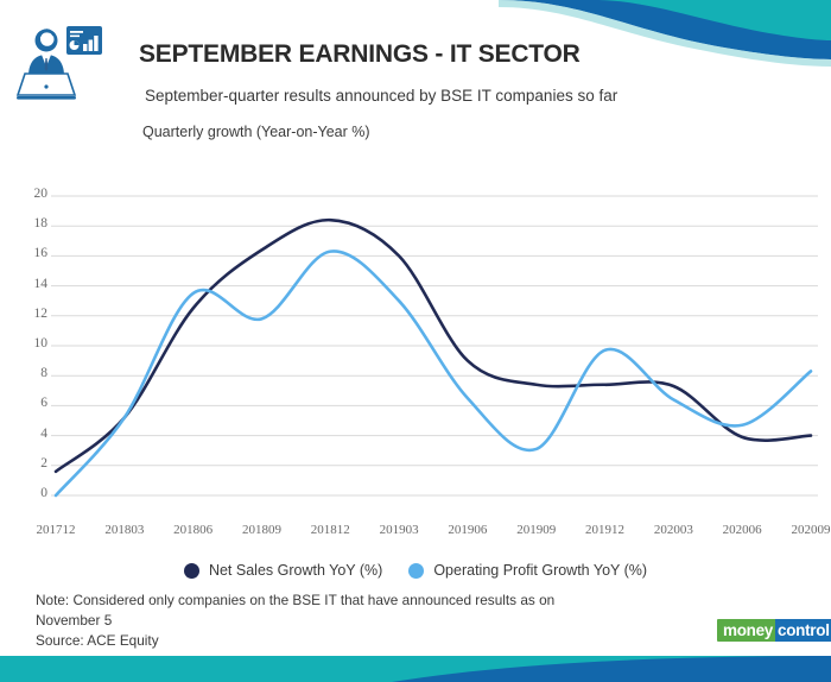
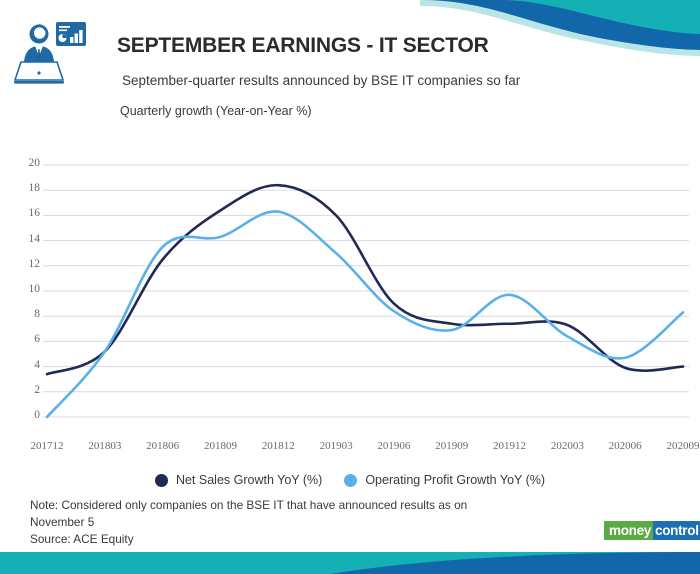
Net Sales Growth YoY (%)/201712: 1.6 -> 3.4
Operating Profit Growth YoY (%)/201809: 11.8 -> 14.3
Operating Profit Growth YoY (%)/201906: 6.5 -> 8.4
Operating Profit Growth YoY (%)/201909: 3.1 -> 6.9
